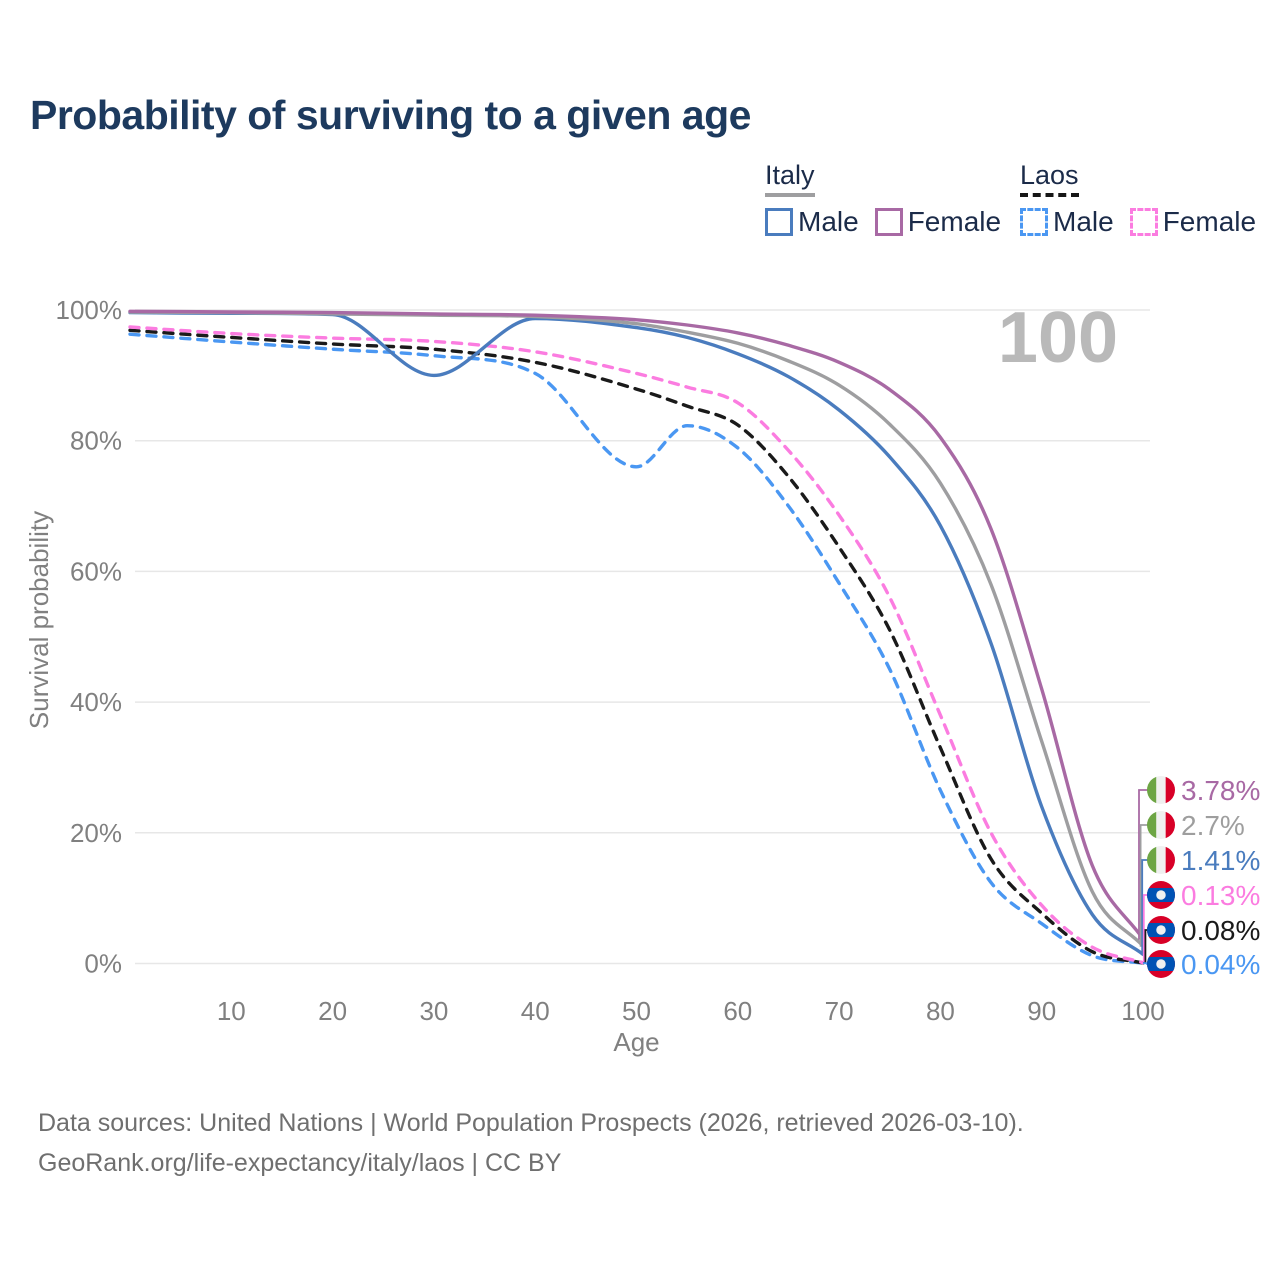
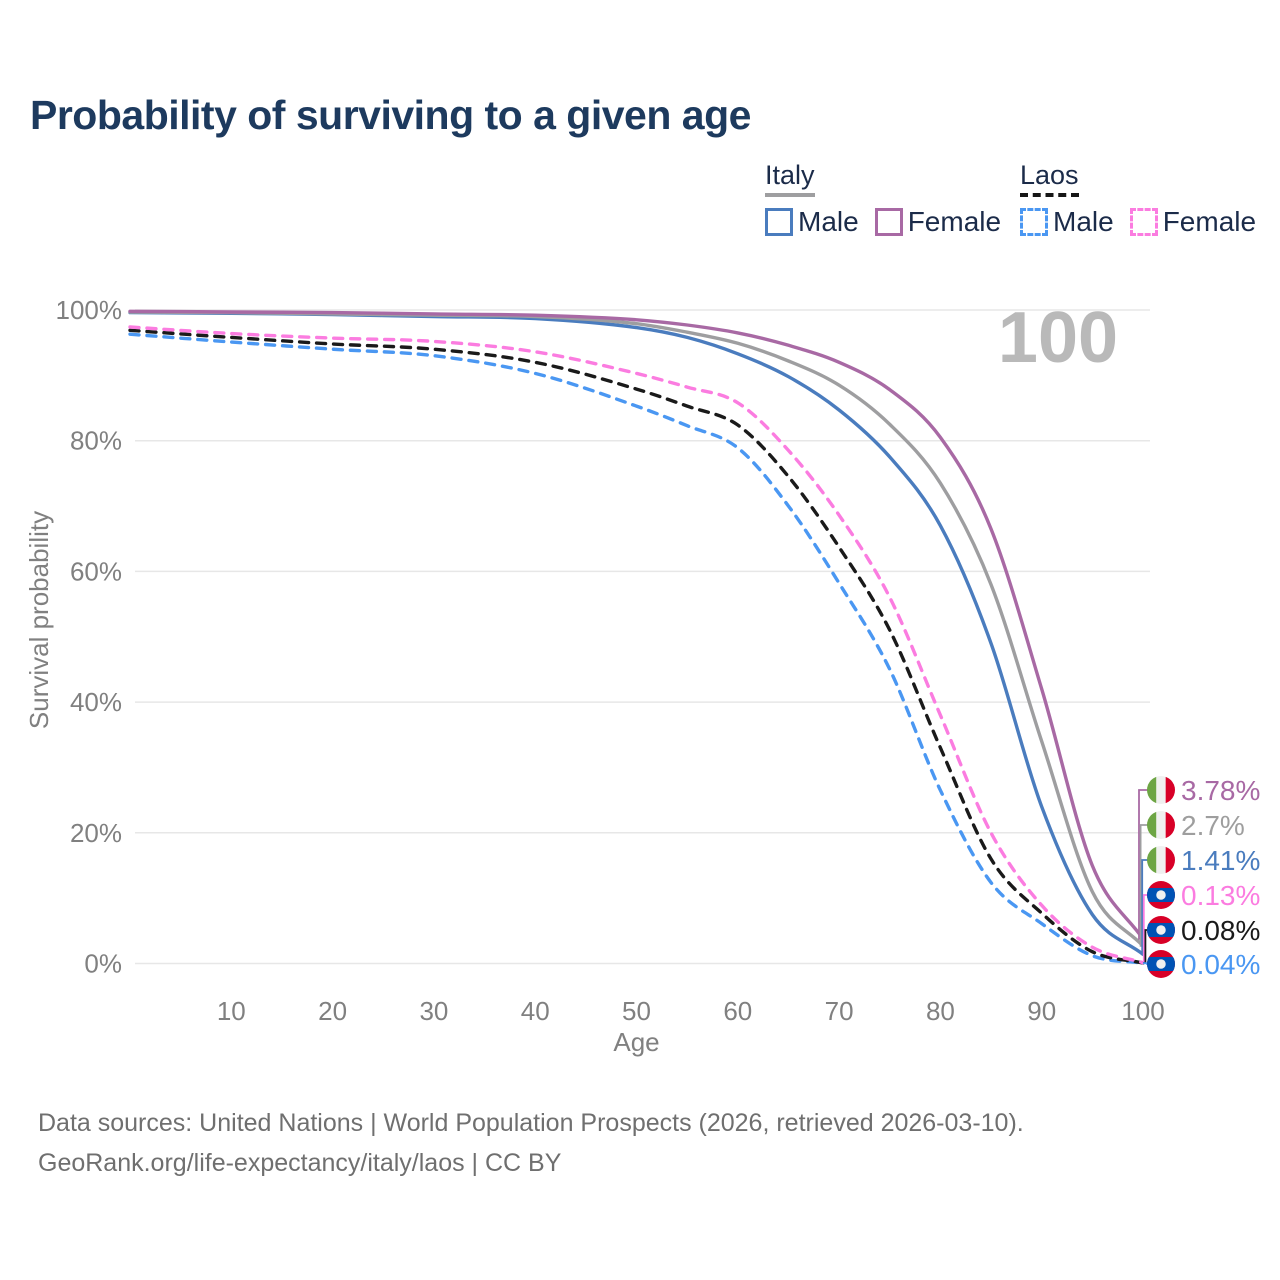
Italy Male/30: 90% -> 99%
Laos Male/50: 76% -> 85%
